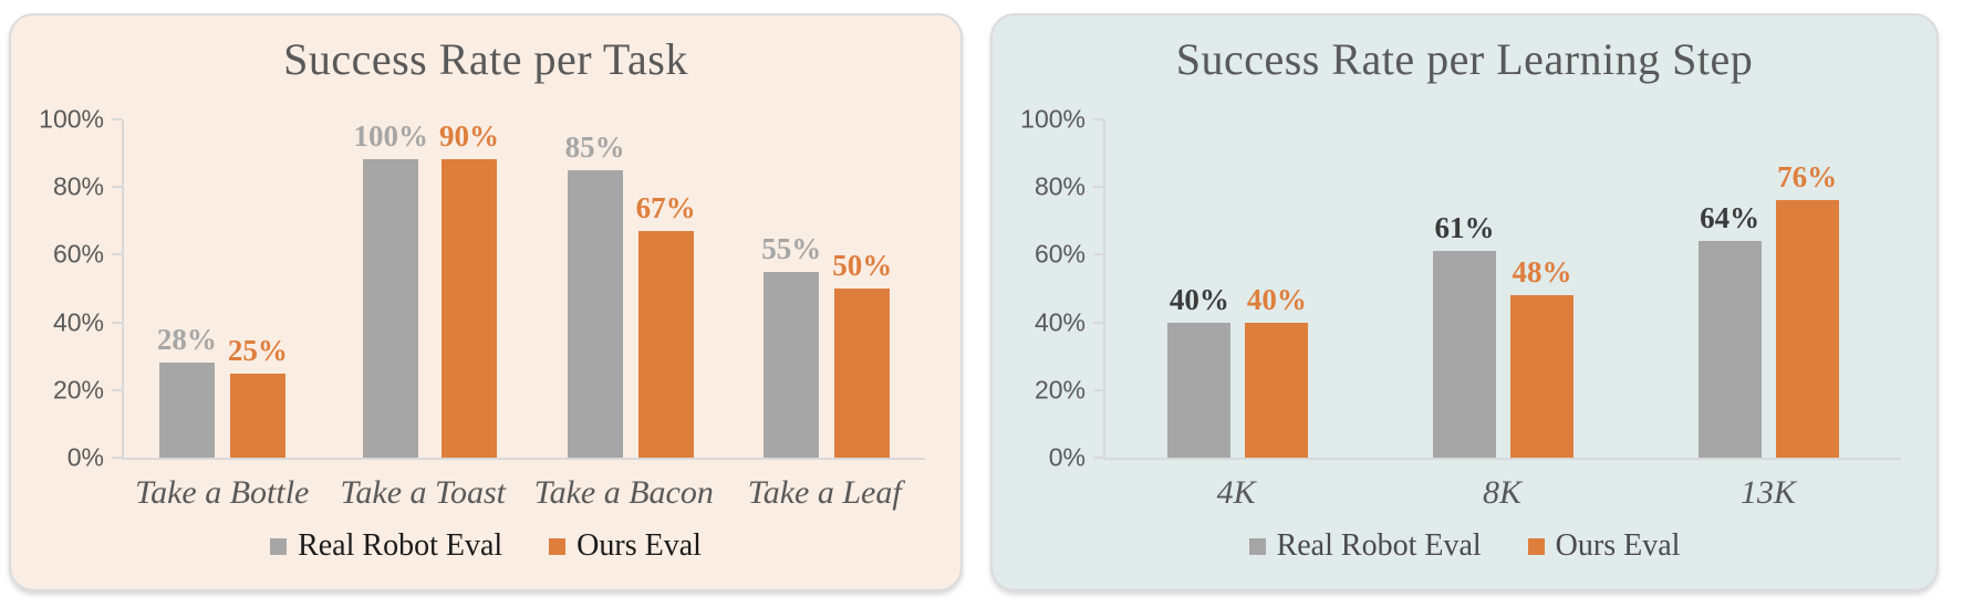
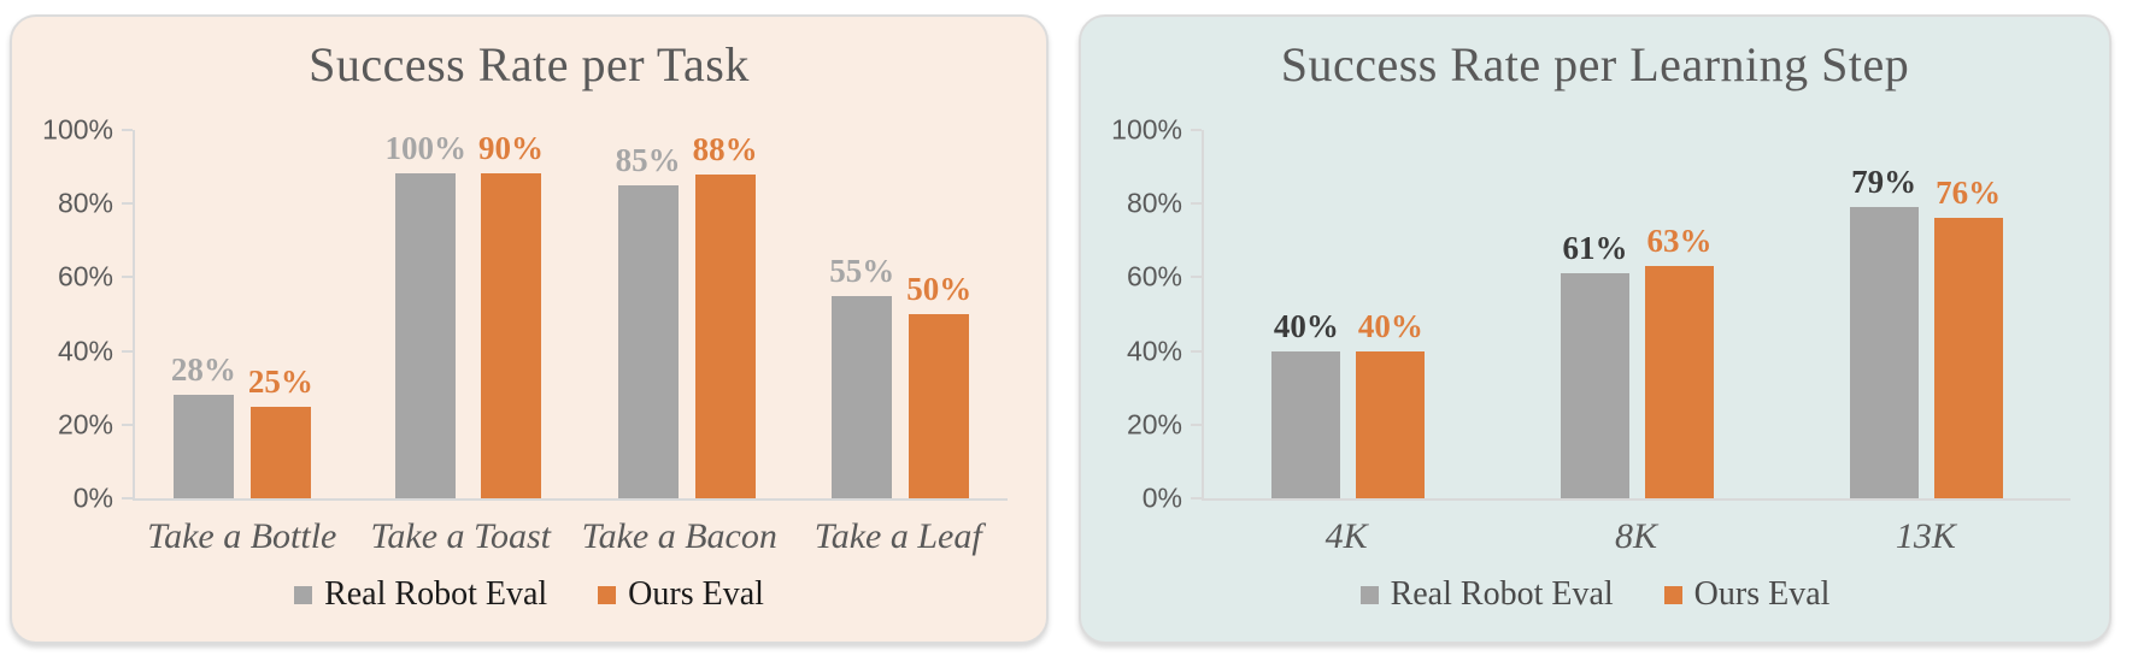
Success Rate per Task/Ours Eval/Take a Bacon: 67% -> 88%
Success Rate per Learning Step/Ours Eval/8K: 48% -> 63%
Success Rate per Learning Step/Real Robot Eval/13K: 64% -> 79%
